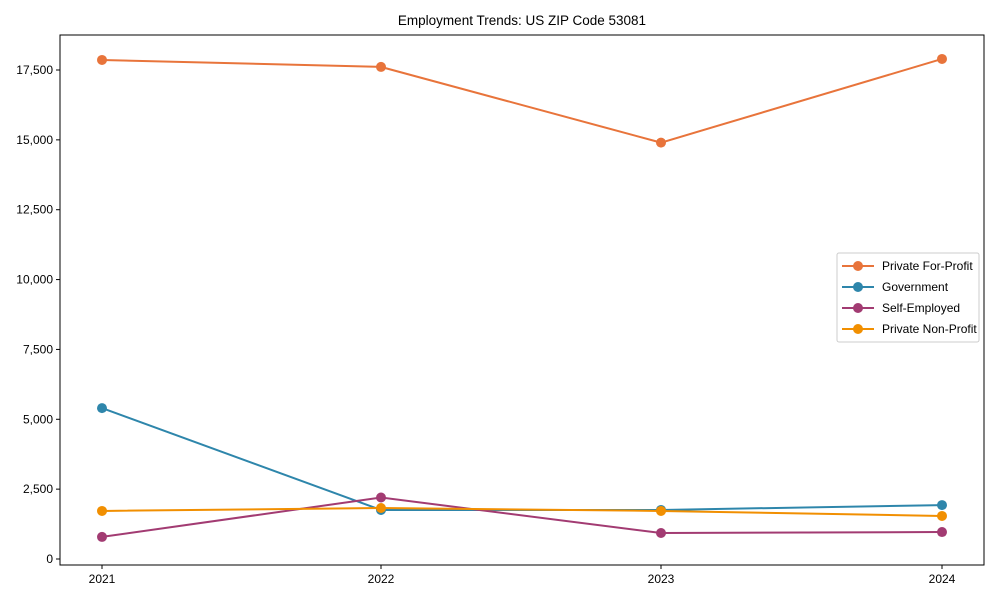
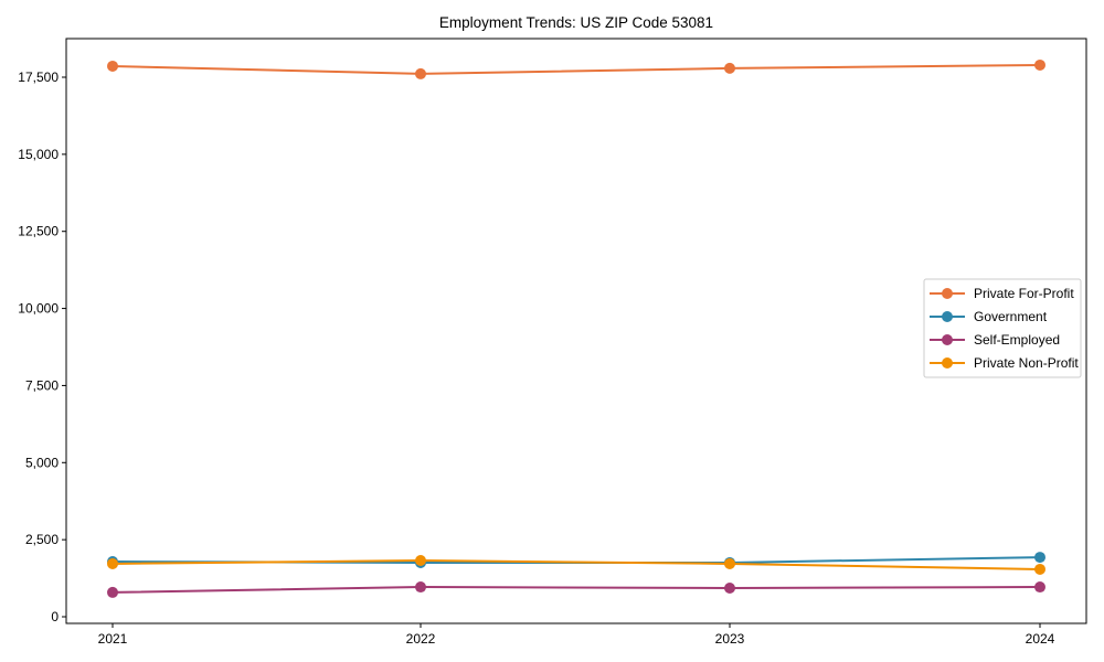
Government/2021: 5400 -> 1800
Self-Employed/2022: 2200 -> 1000
Private For-Profit/2023: 14900 -> 17800
